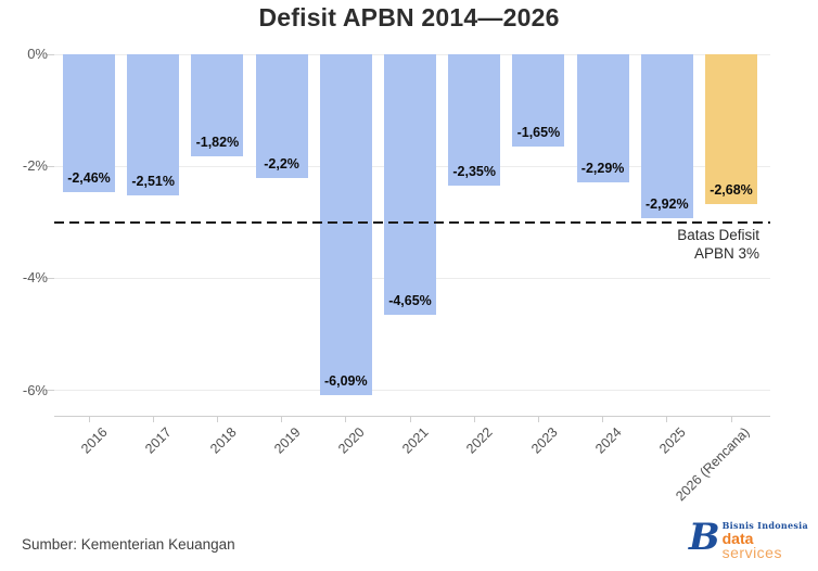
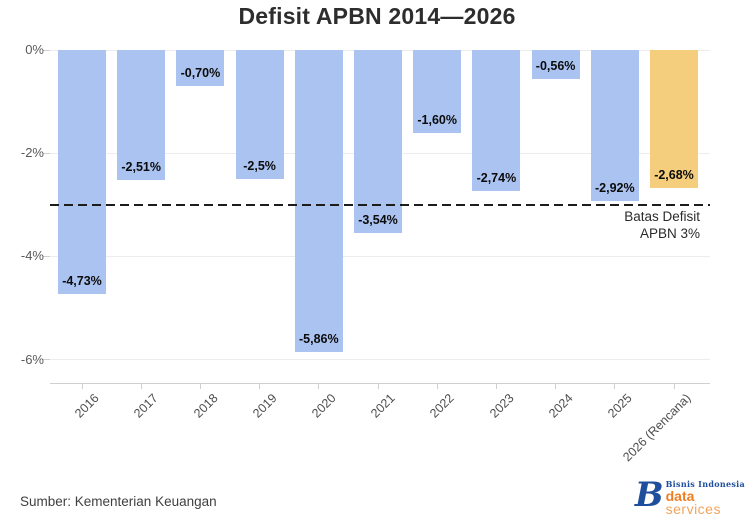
2016: -2,46% -> -4,73%
2018: -1,82% -> -0,70%
2019: -2,2% -> -2,5%
2020: -6,09% -> -5,86%
2021: -4,65% -> -3,54%
2022: -2,35% -> -1,60%
2023: -1,65% -> -2,74%
2024: -2,29% -> -0,56%
